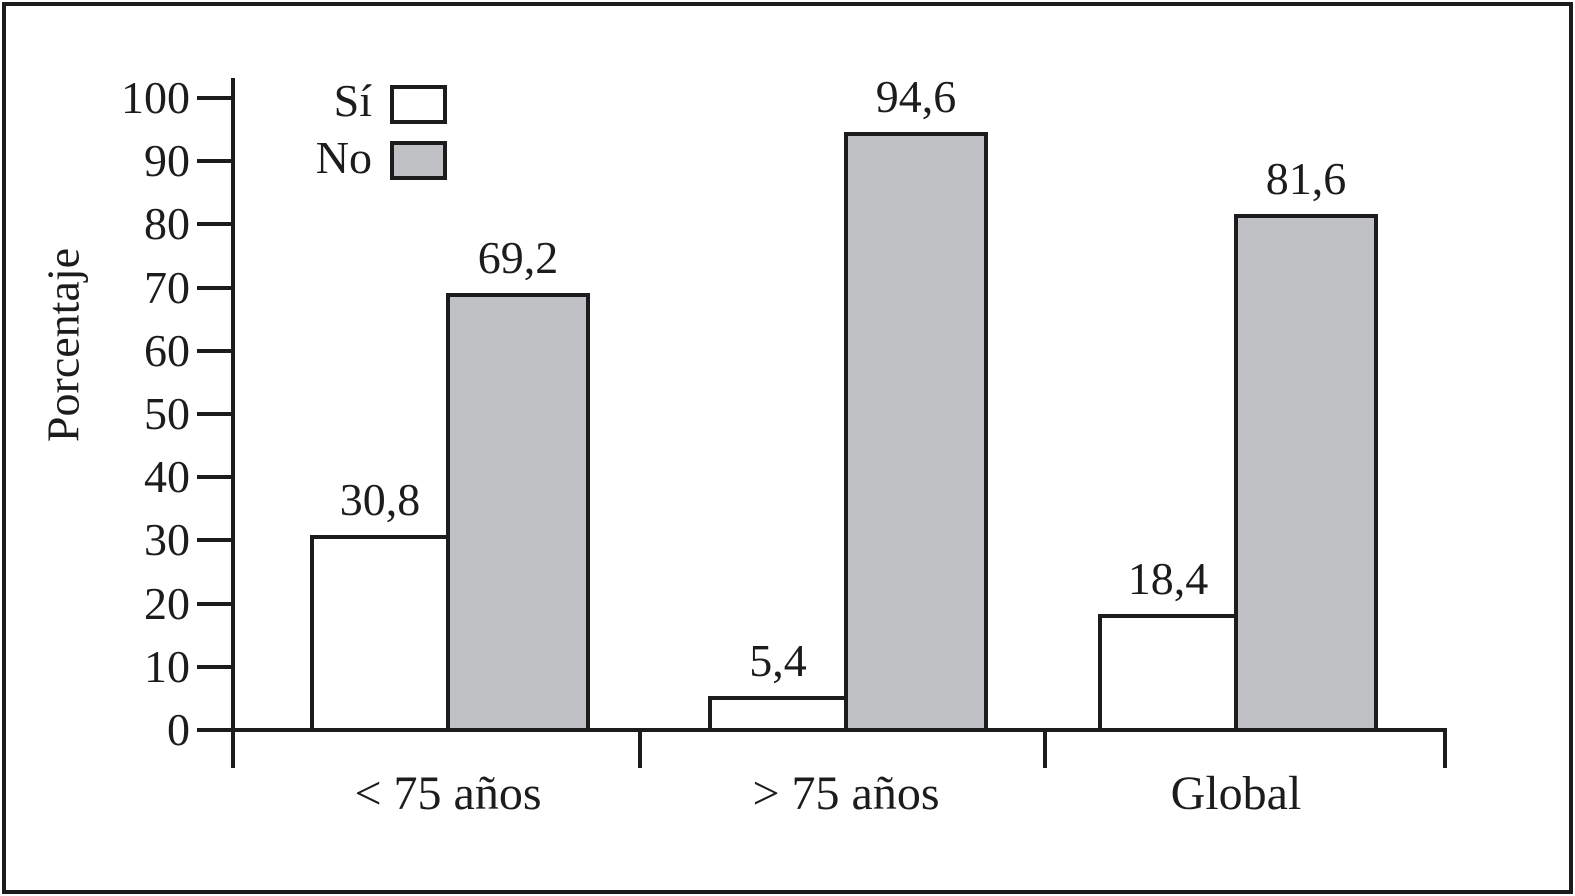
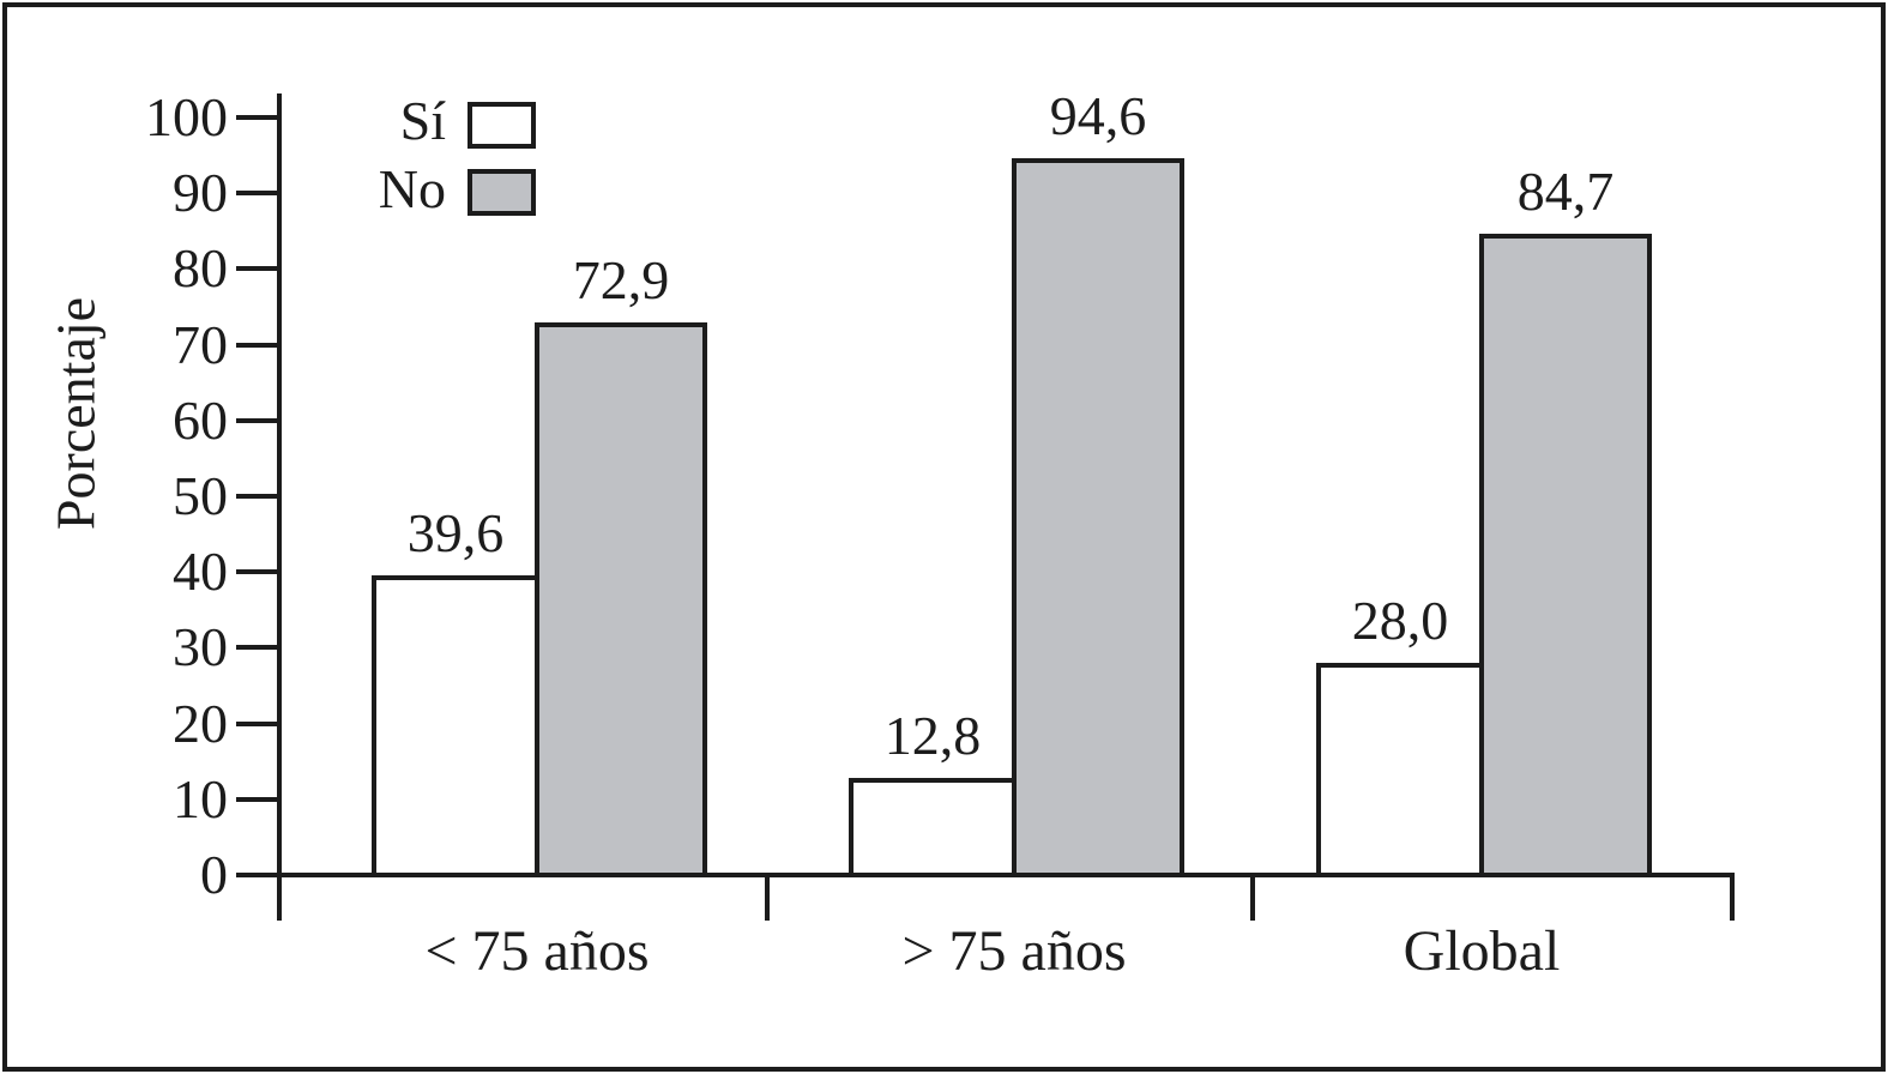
Sí/< 75 años: 30,8 -> 39,6
No/< 75 años: 69,2 -> 72,9
Sí/> 75 años: 5,4 -> 12,8
Sí/Global: 18,4 -> 28,0
No/Global: 81,6 -> 84,7
